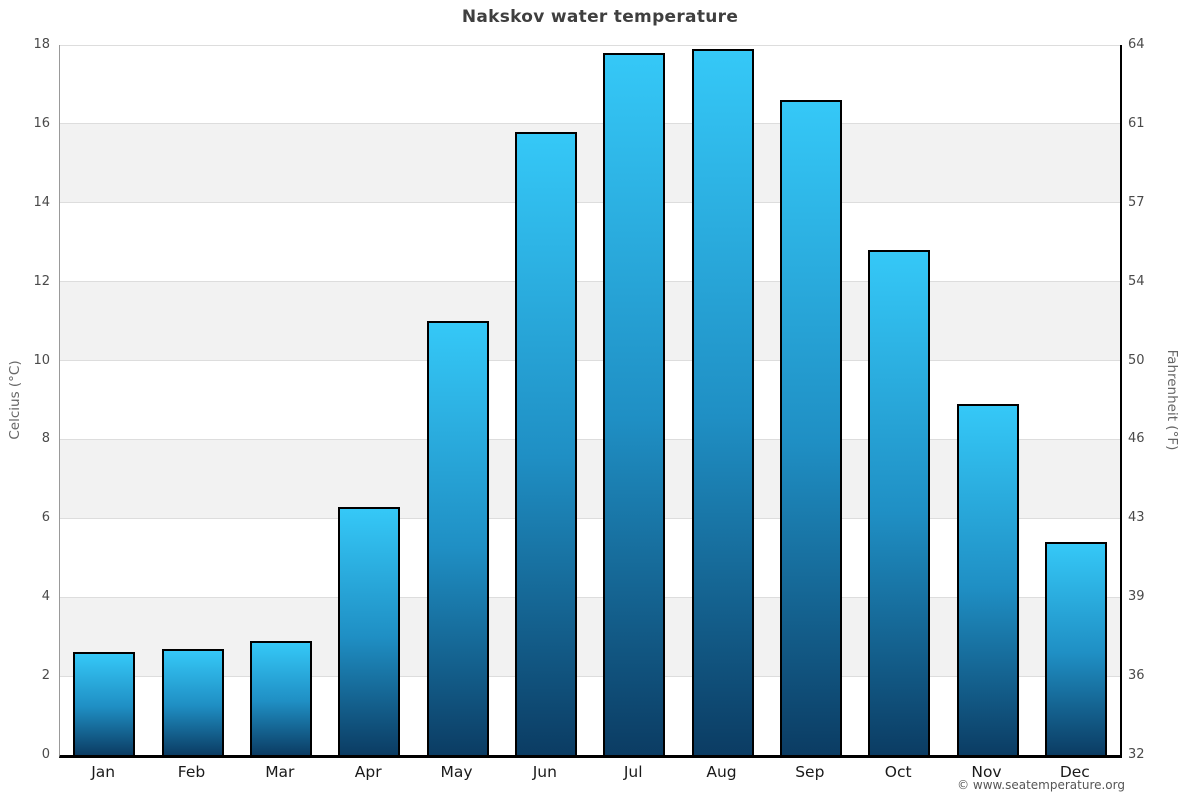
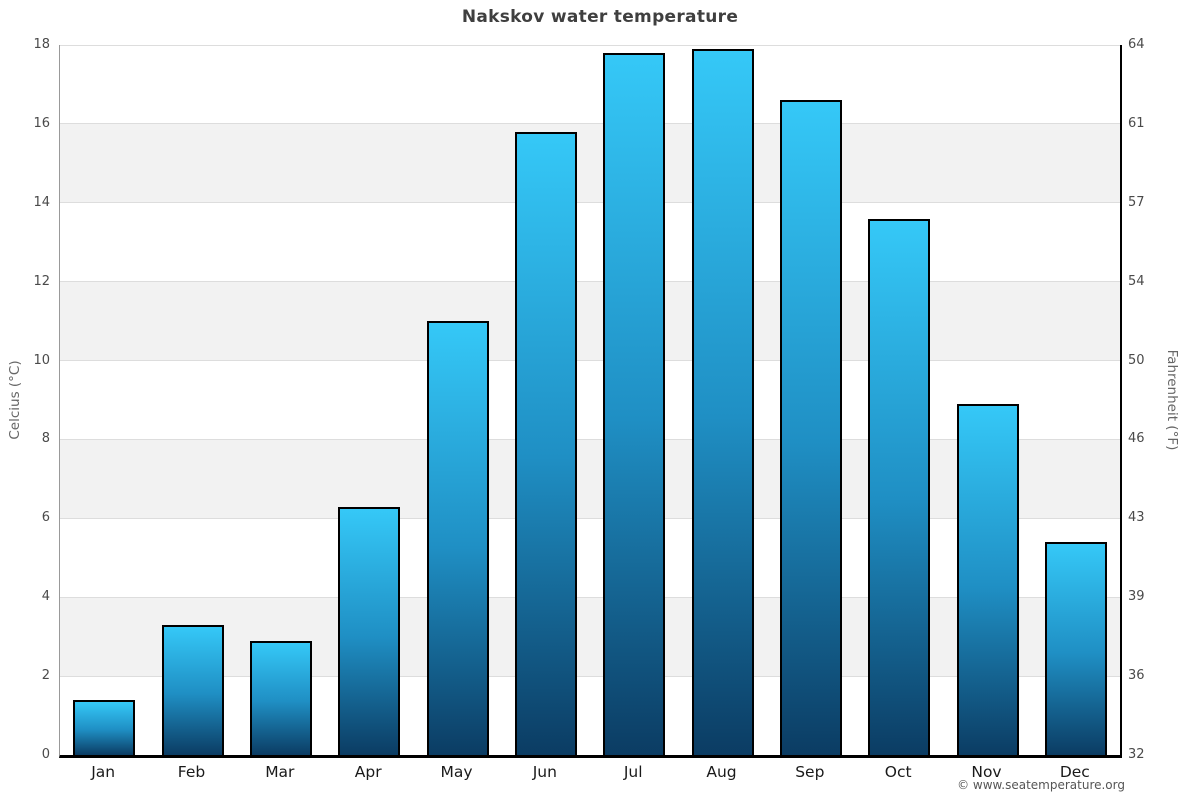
Jan: 2.6 -> 1.4
Feb: 2.7 -> 3.3
Oct: 12.8 -> 13.6
